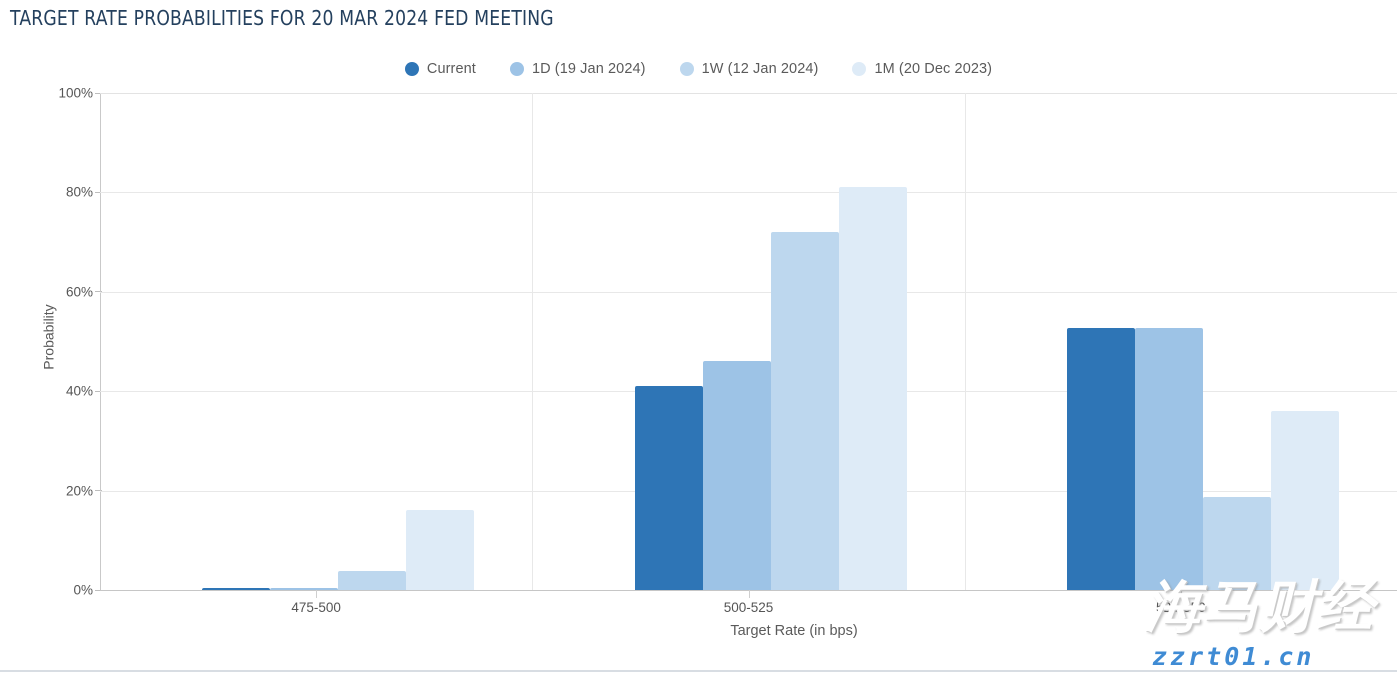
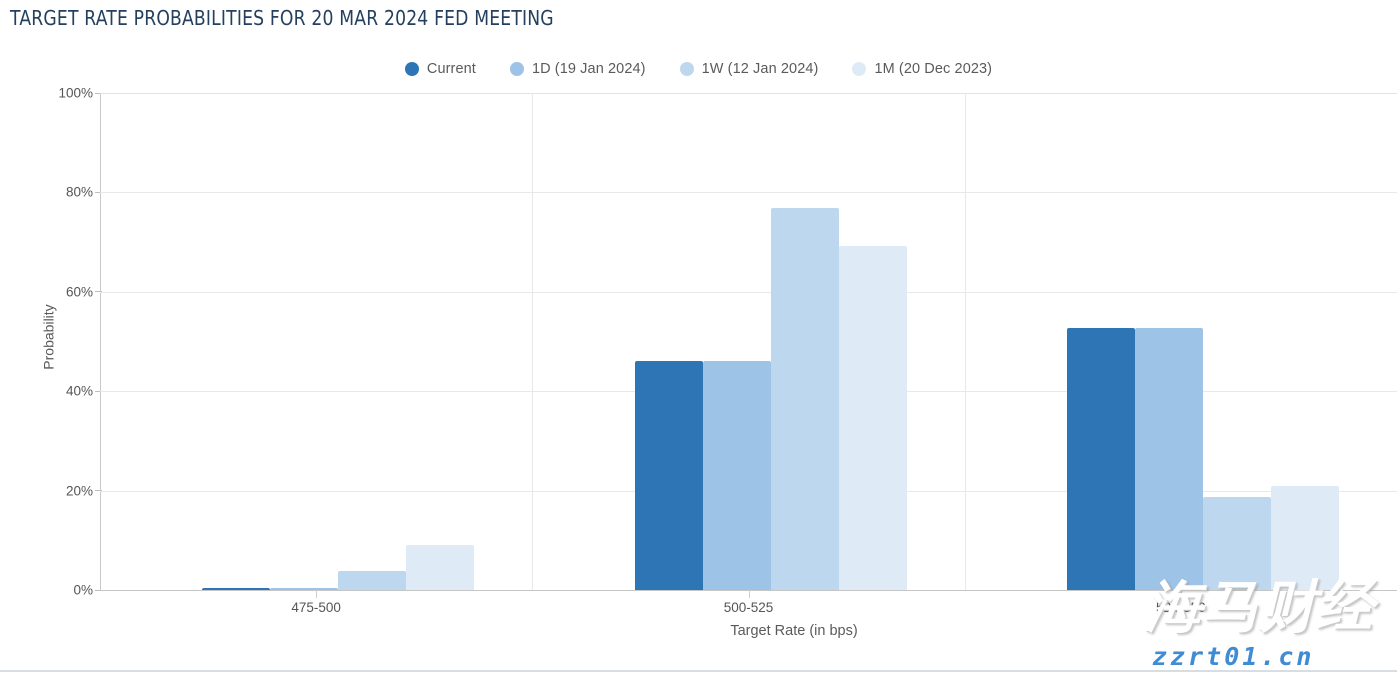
1M (20 Dec 2023)/475-500: 16% -> 9%
Current/500-525: 41% -> 46%
1W (12 Jan 2024)/500-525: 72% -> 77%
1M (20 Dec 2023)/500-525: 81% -> 69%
1M (20 Dec 2023)/525-550: 36% -> 21%
